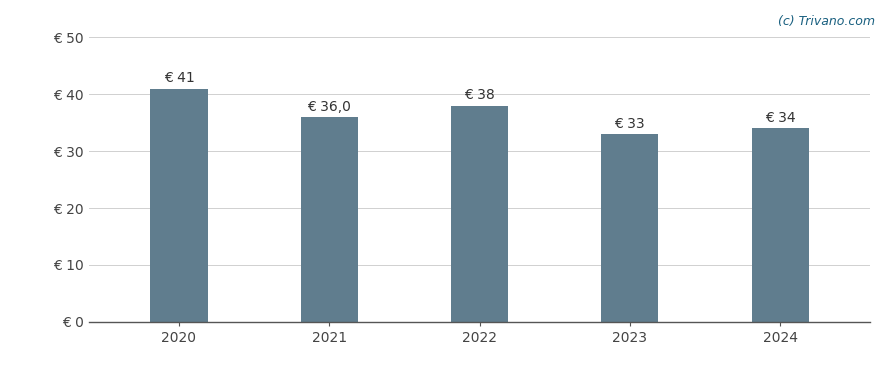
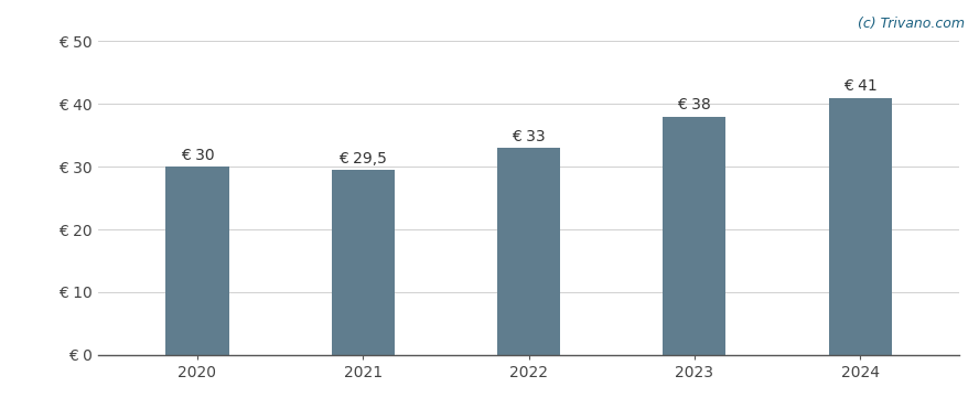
2020: 41 -> 30
2021: 36,0 -> 29,5
2022: 38 -> 33
2023: 33 -> 38
2024: 34 -> 41
